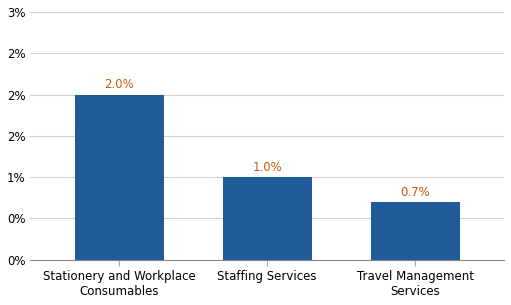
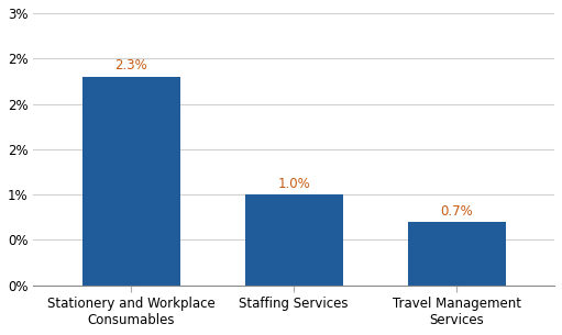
Stationery and Workplace Consumables: 2.0% -> 2.3%
